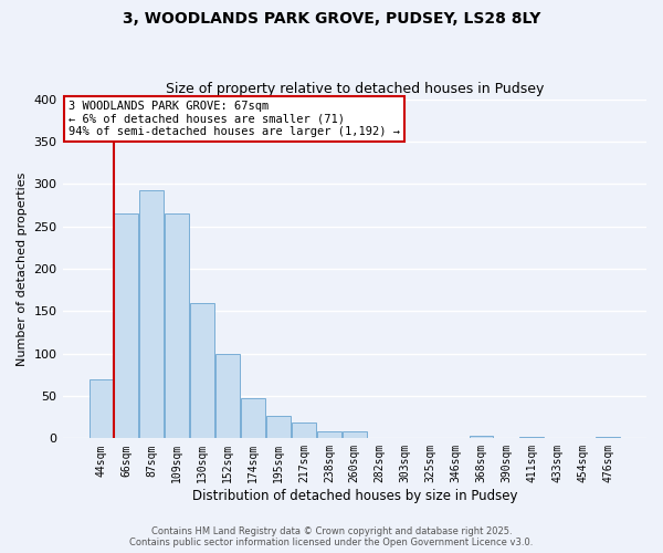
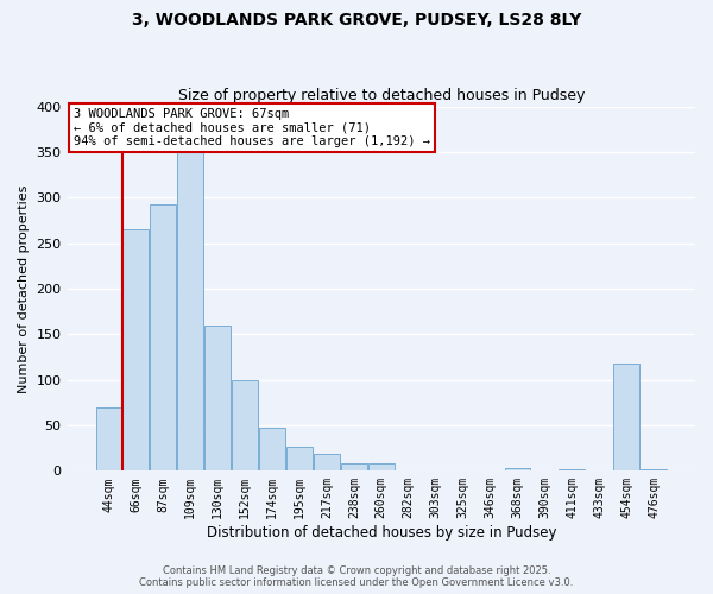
109sqm: 265 -> 352
454sqm: 1 -> 118
